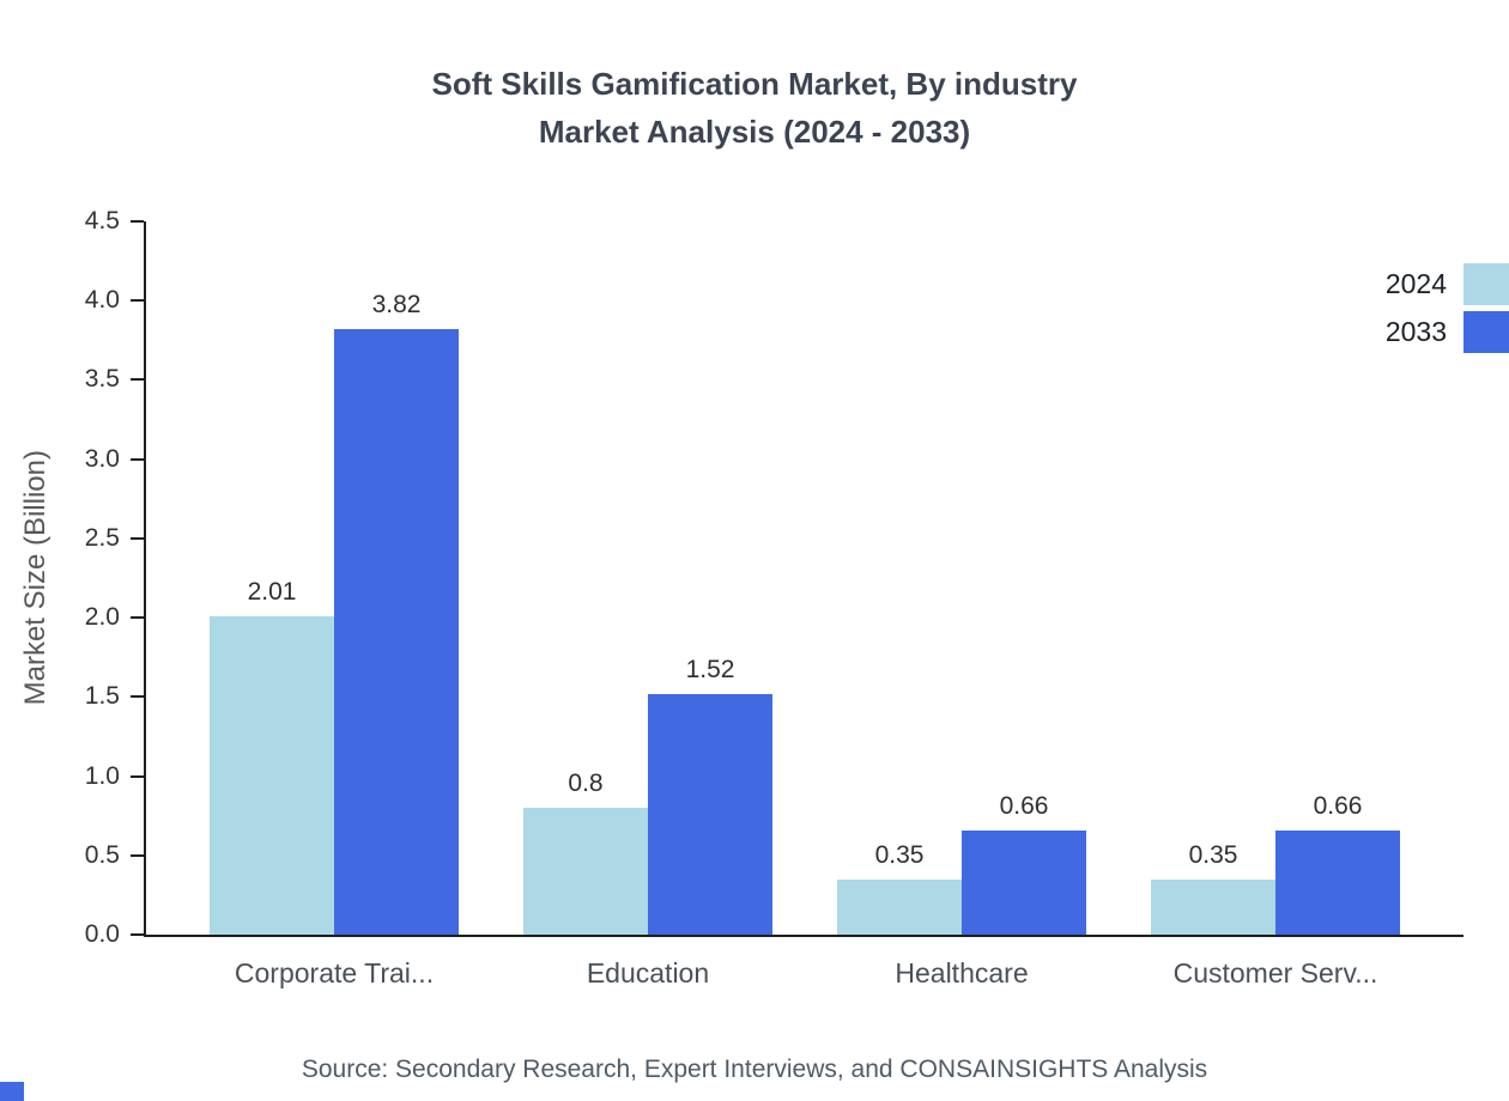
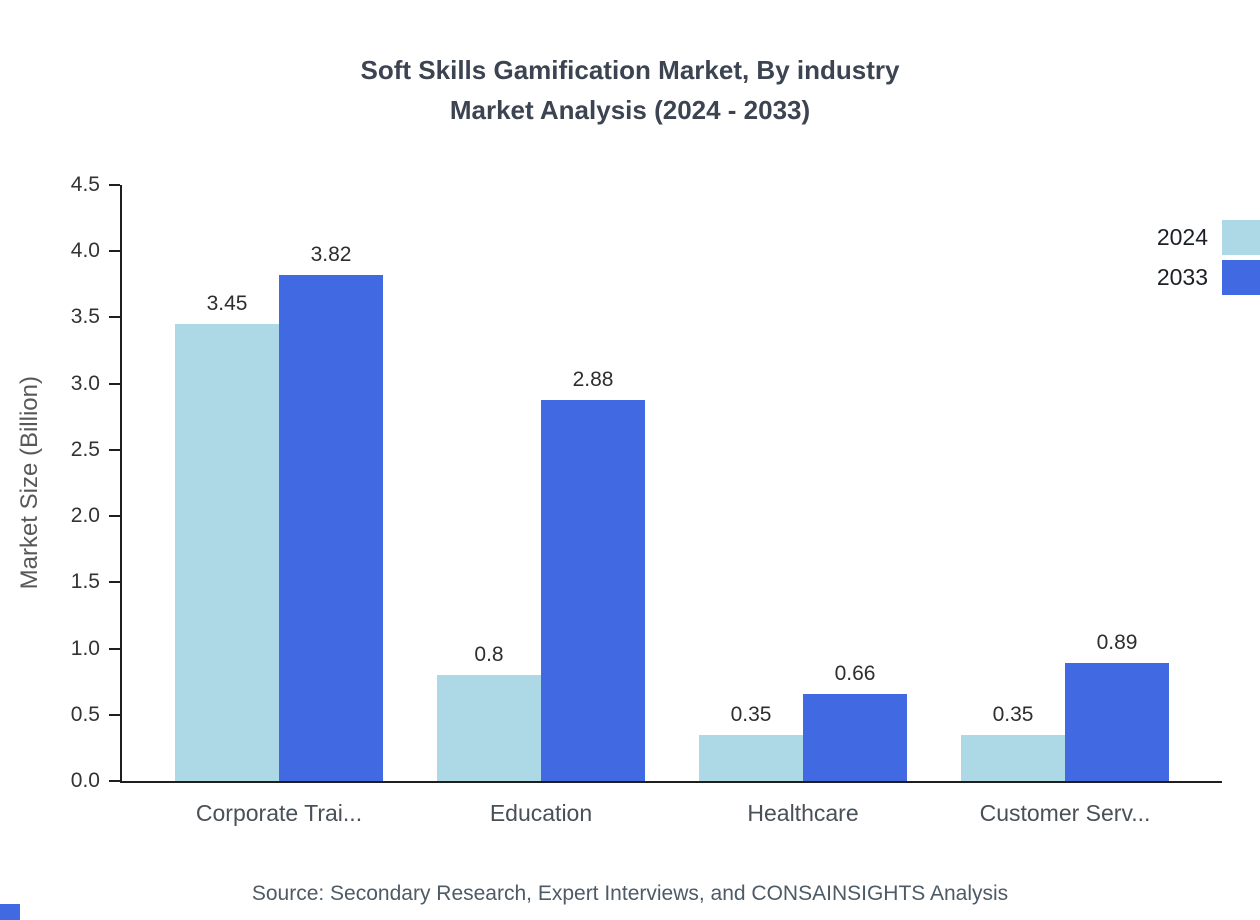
2024/Corporate Trai...: 2.01 -> 3.45
2033/Education: 1.52 -> 2.88
2033/Customer Serv...: 0.66 -> 0.89
